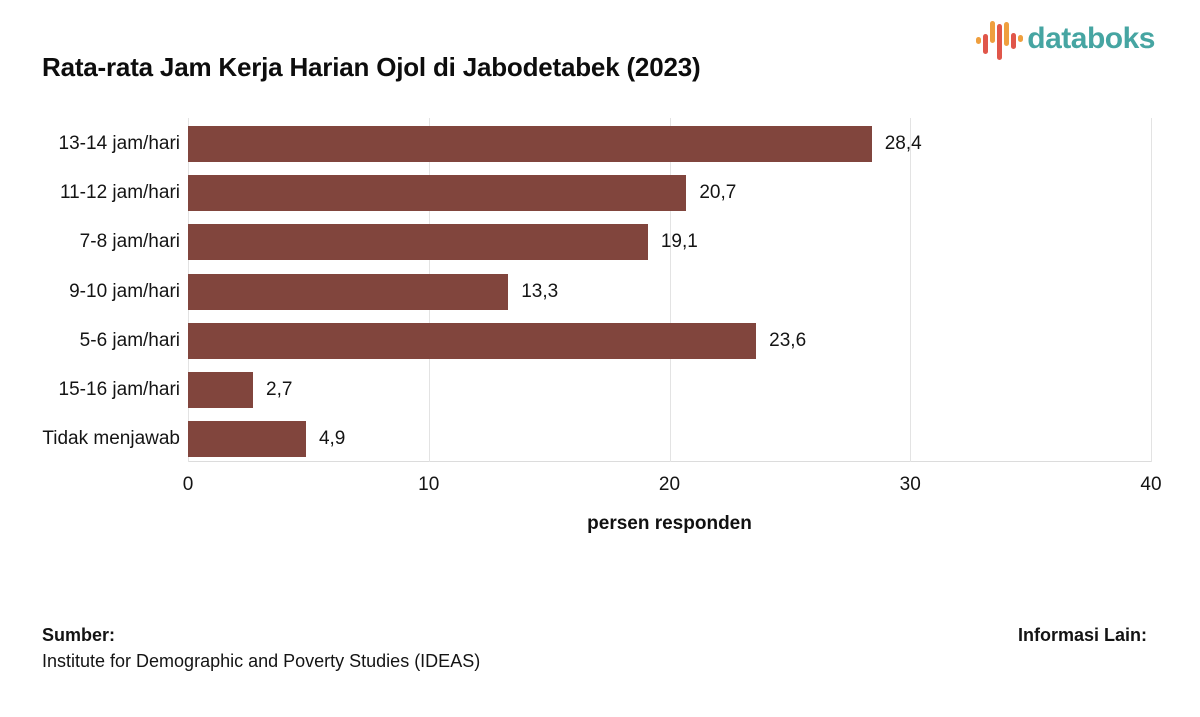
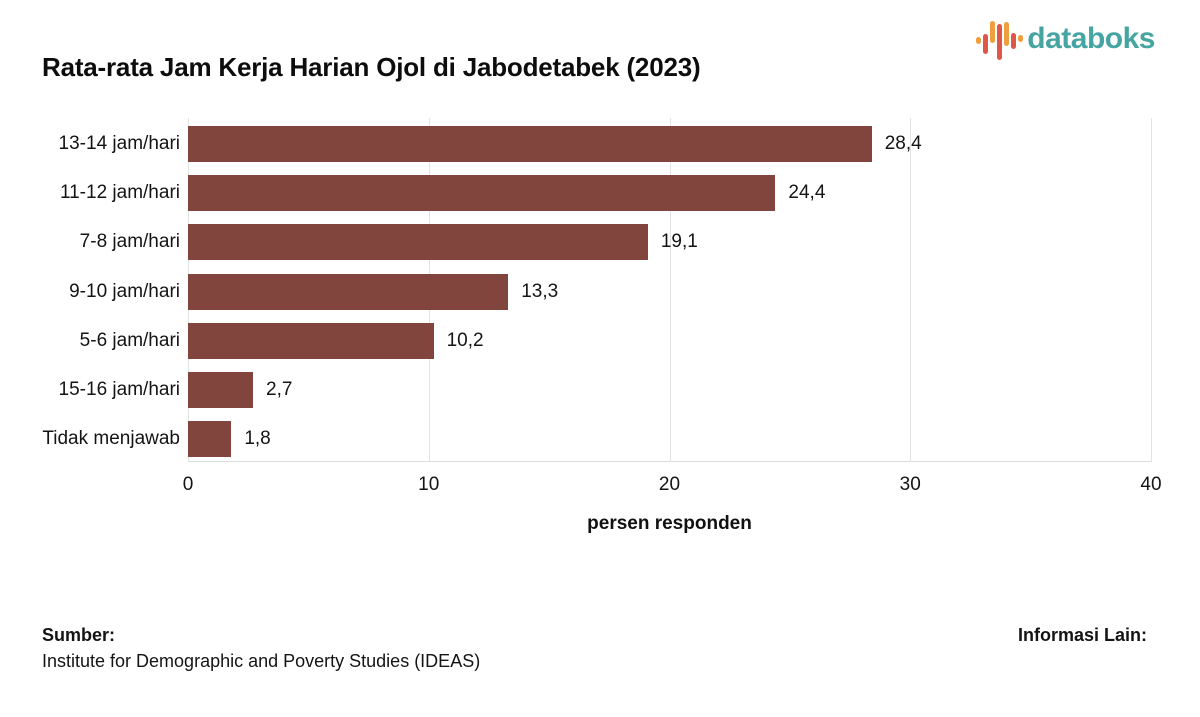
11-12 jam/hari: 20,7 -> 24,4
5-6 jam/hari: 23,6 -> 10,2
Tidak menjawab: 4,9 -> 1,8
